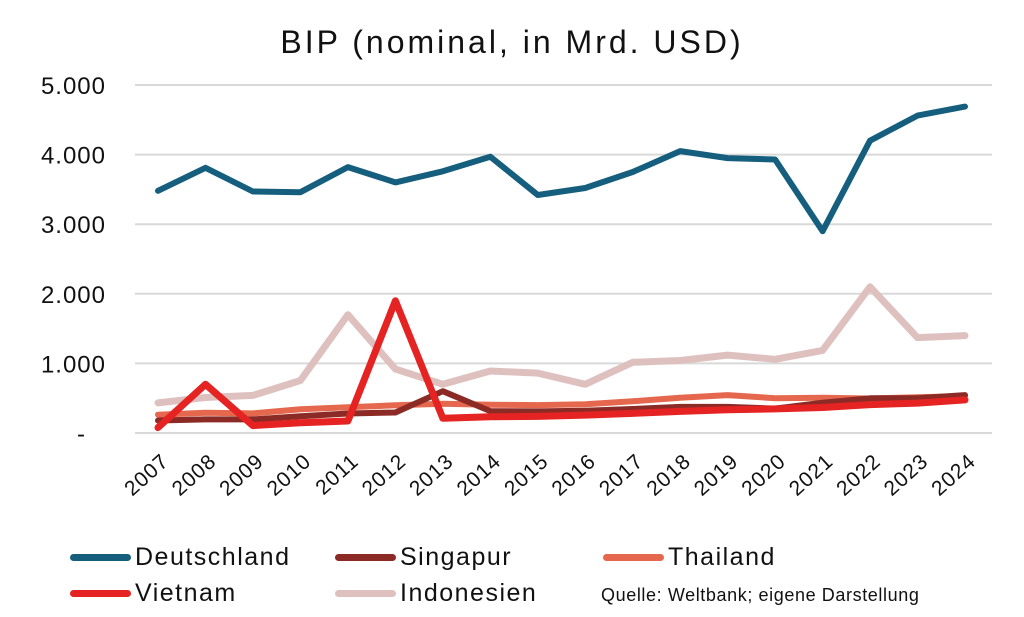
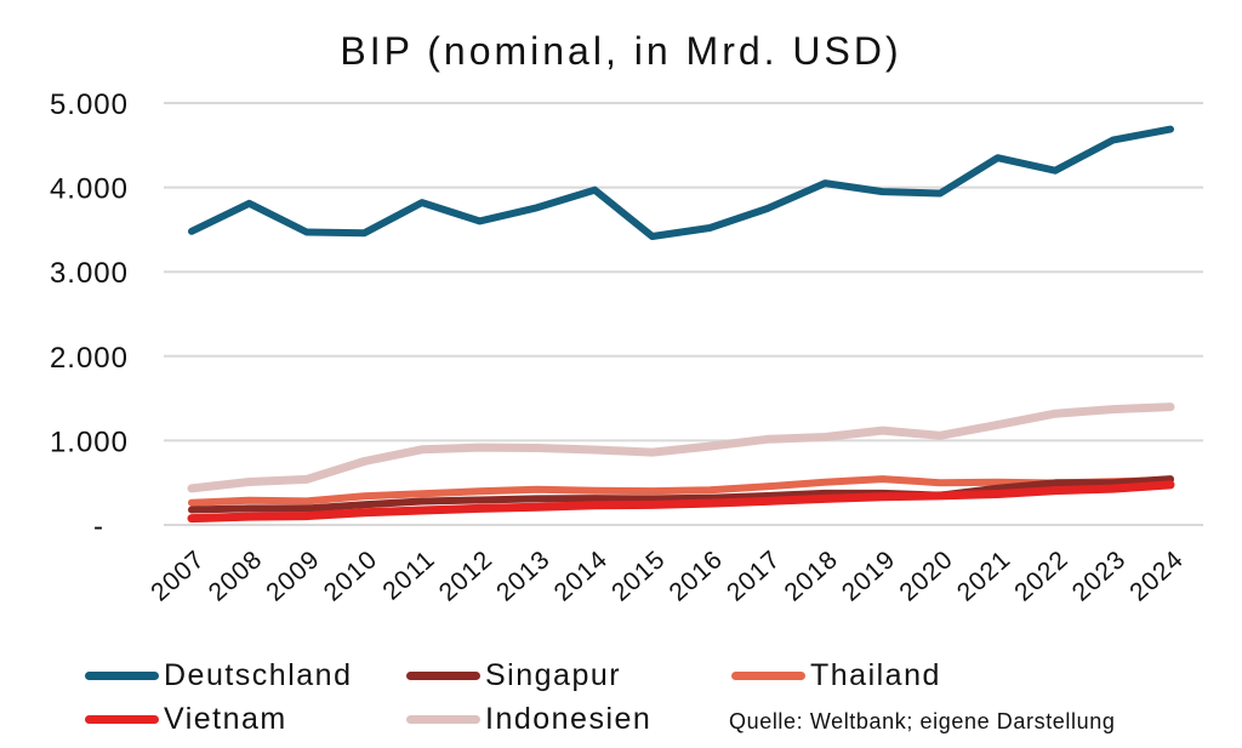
Vietnam/2008: 700 -> 100
Indonesien/2011: 1700 -> 900
Vietnam/2012: 1900 -> 200
Singapur/2013: 600 -> 300
Indonesien/2013: 700 -> 900
Indonesien/2016: 700 -> 900
Deutschland/2021: 2900 -> 4400
Indonesien/2022: 2100 -> 1300
